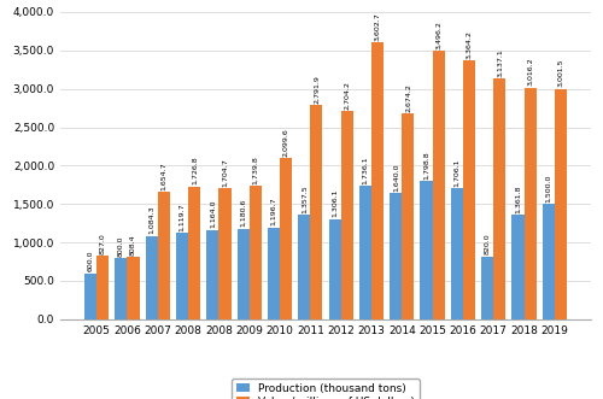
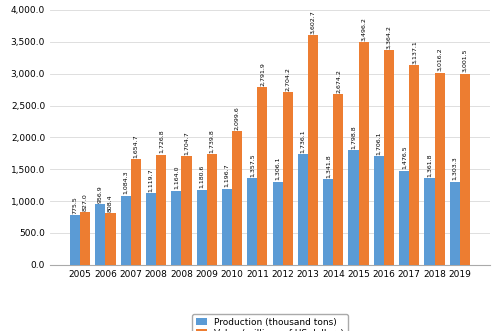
Production (thousand tons)/2005: 600 -> 780
Production (thousand tons)/2006: 800 -> 960
Production (thousand tons)/2014: 1,640 -> 1,340
Production (thousand tons)/2017: 820 -> 1,480
Production (thousand tons)/2019: 1,500 -> 1,300
